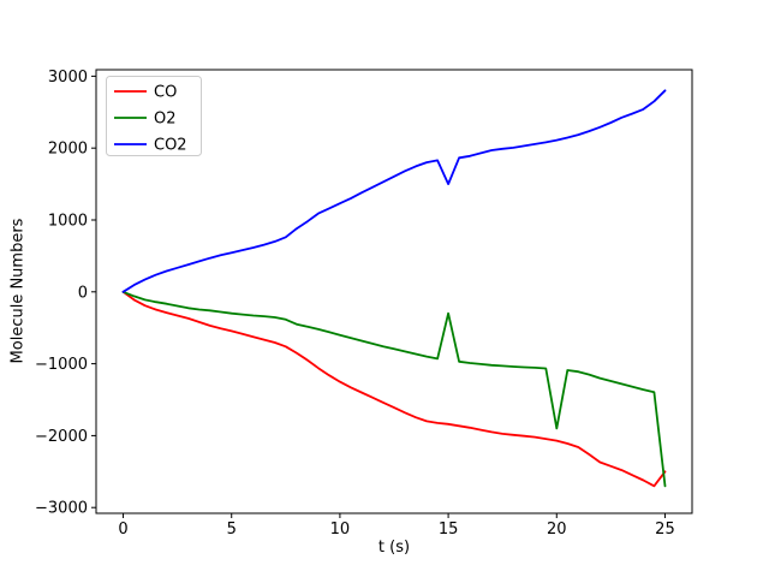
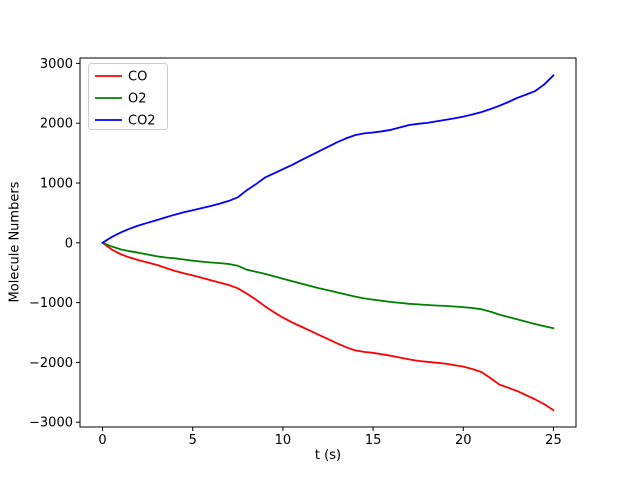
O2/15: -300 -> -1000
CO2/15: 1500 -> 1800
O2/20: -1900 -> -1100
CO/25: -2500 -> -2800
O2/25: -2700 -> -1400
